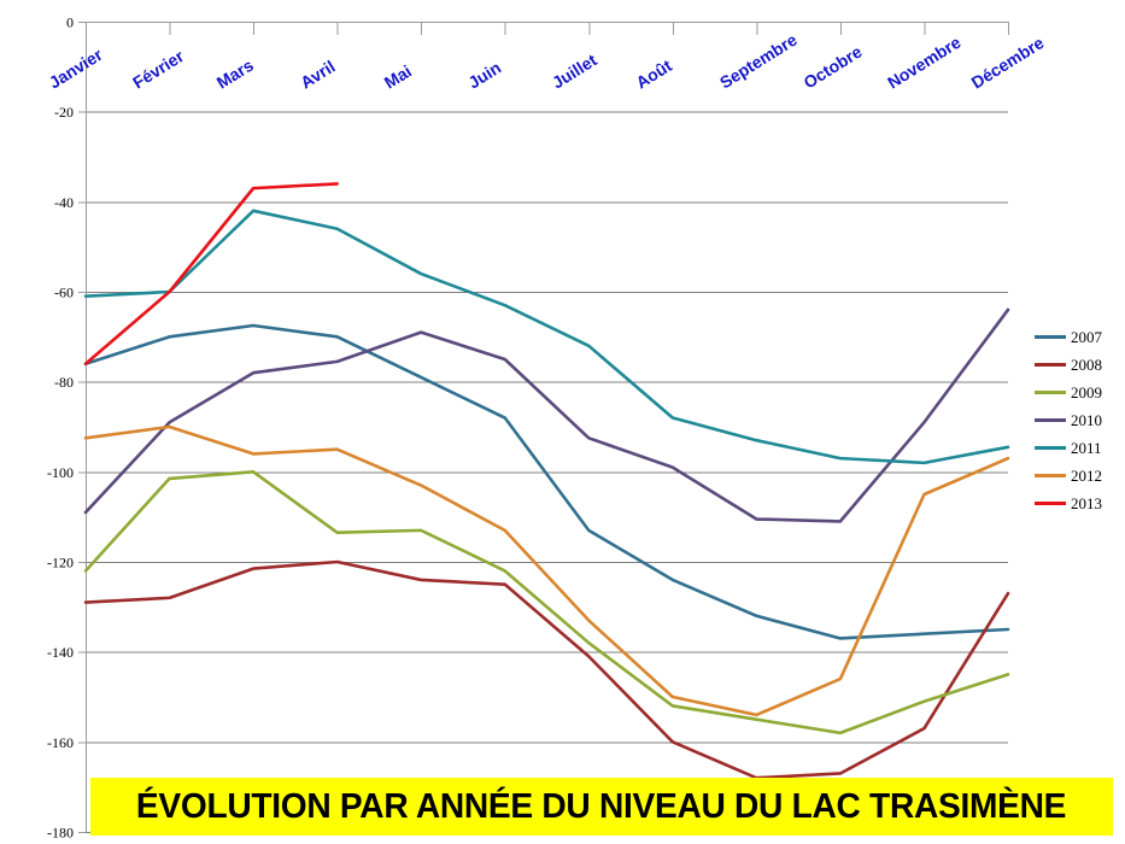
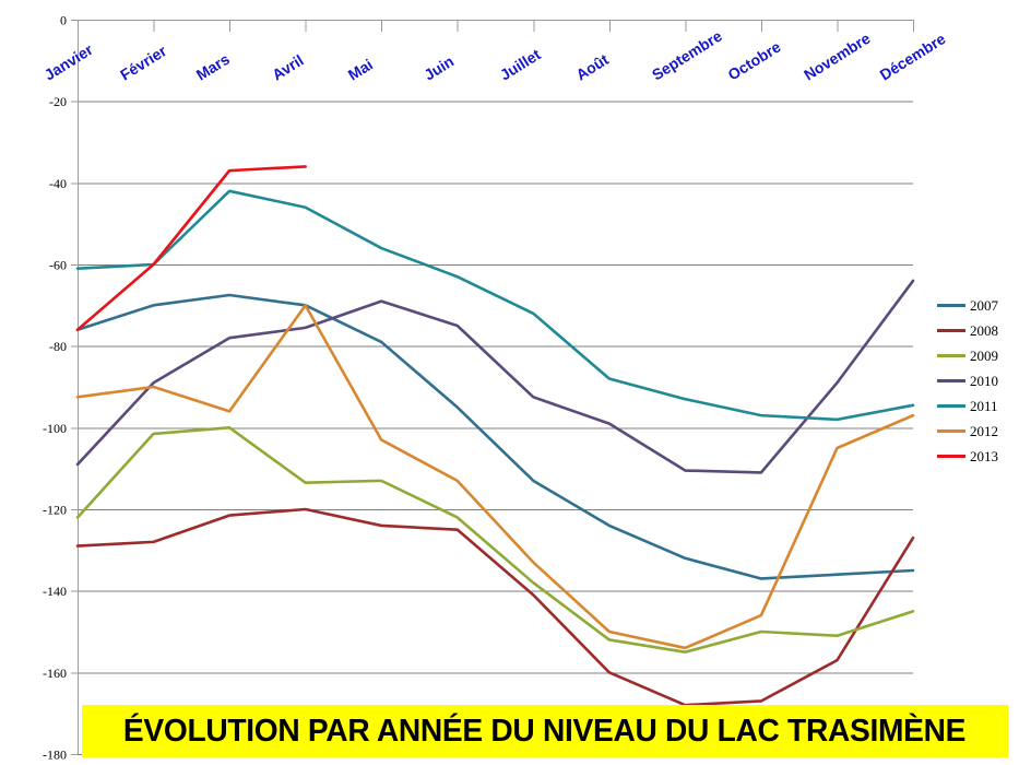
2012/Avril: -95 -> -70
2007/Juin: -88 -> -95
2009/Octobre: -158 -> -150
